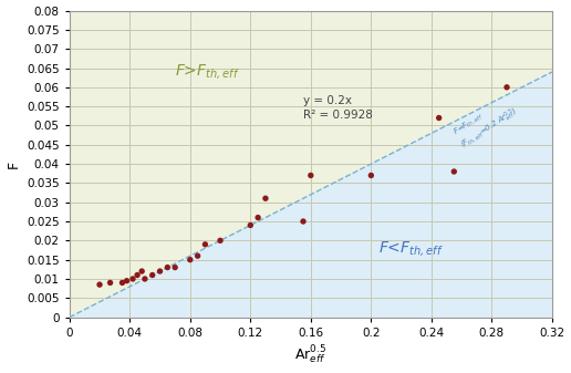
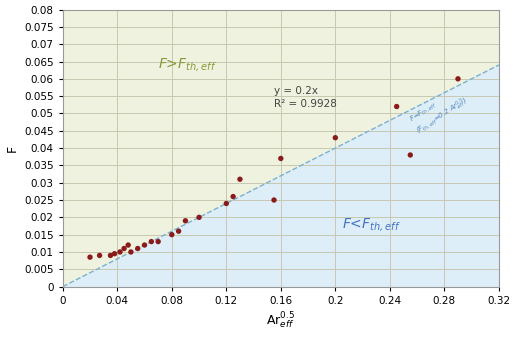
0.2: 0.0370 -> 0.0430
